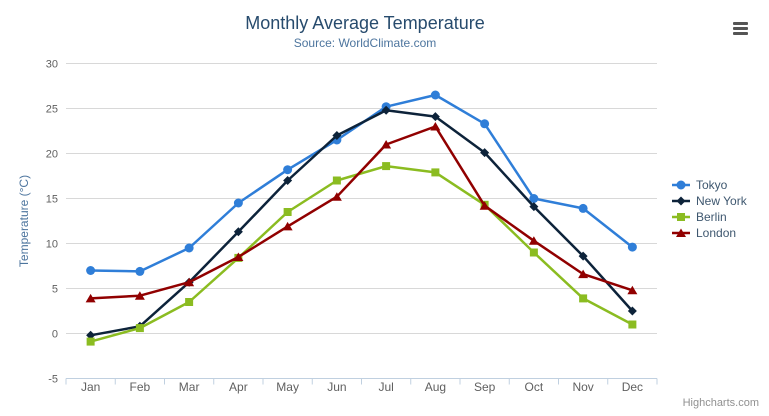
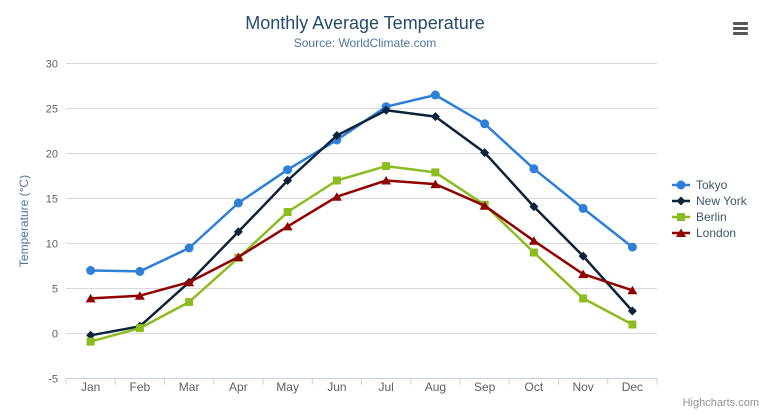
London/Jul: 21 -> 17
London/Aug: 23 -> 17
Tokyo/Oct: 15 -> 18
